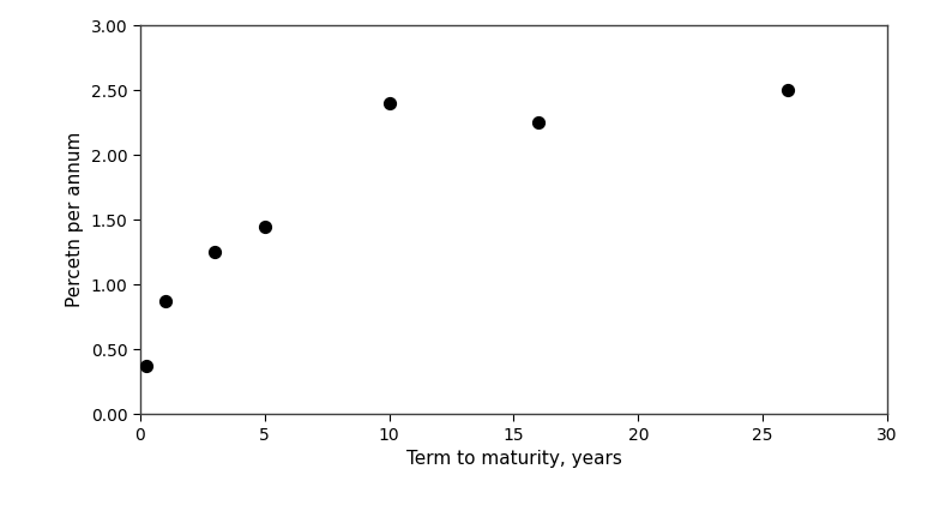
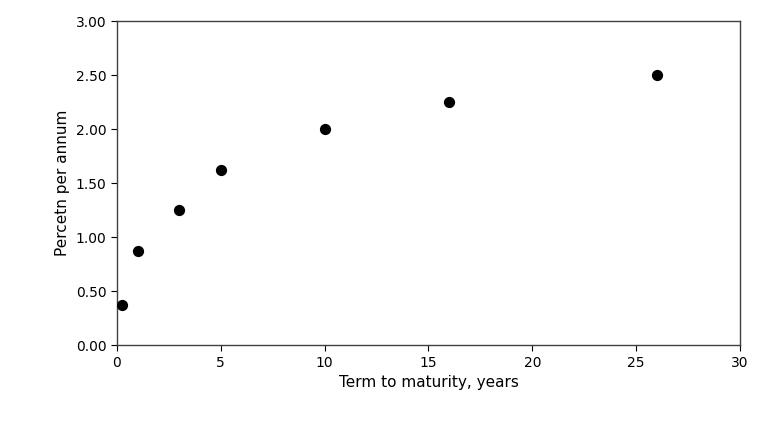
5: 1.45 -> 1.62
10: 2.40 -> 2.00
